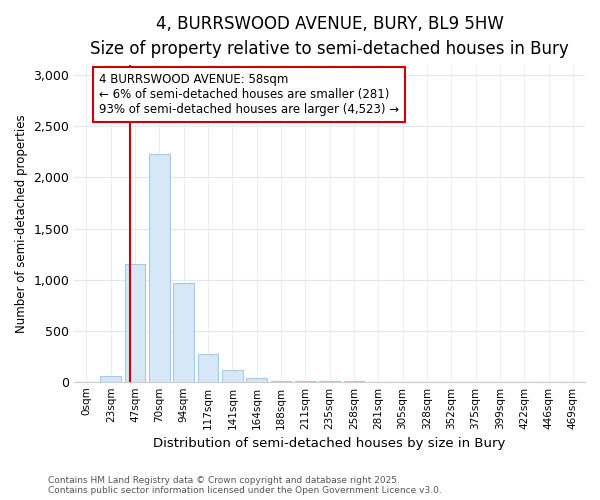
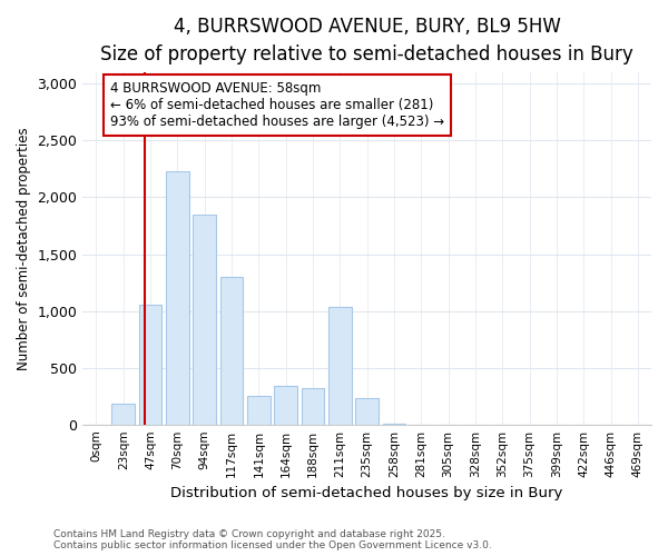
23sqm: 60 -> 180
47sqm: 1,150 -> 1,050
94sqm: 970 -> 1,850
117sqm: 270 -> 1,300
141sqm: 110 -> 250
164sqm: 40 -> 340
188sqm: 10 -> 320
211sqm: 0 -> 1,030
235sqm: 0 -> 230
